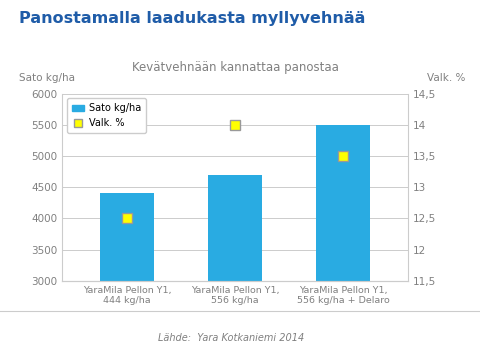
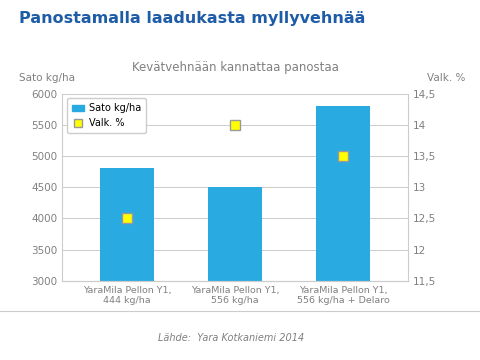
YaraMila Pellon Y1, 444 kg/ha: 4400 -> 4800
YaraMila Pellon Y1, 556 kg/ha: 4700 -> 4500
YaraMila Pellon Y1, 556 kg/ha + Delaro: 5500 -> 5800
